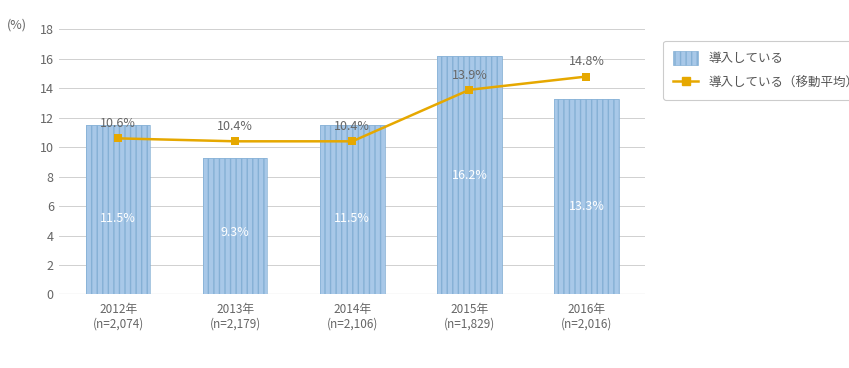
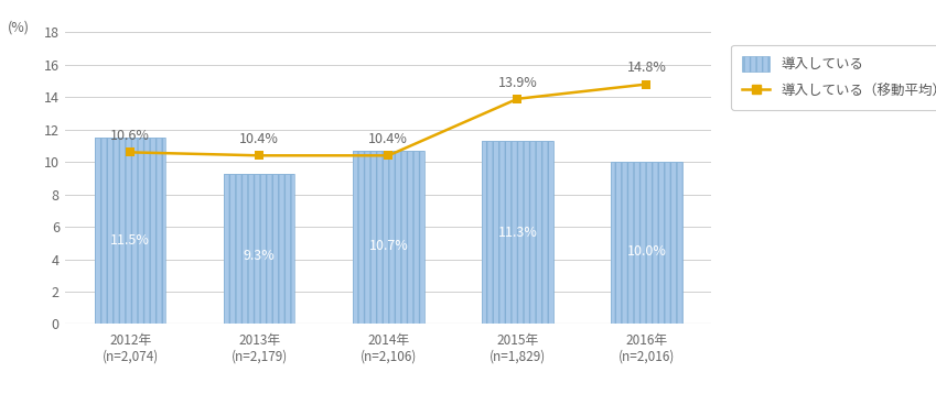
導入している/2014年 (n=2,106): 11.5% -> 10.7%
導入している/2015年 (n=1,829): 16.2% -> 11.3%
導入している/2016年 (n=2,016): 13.3% -> 10.0%
